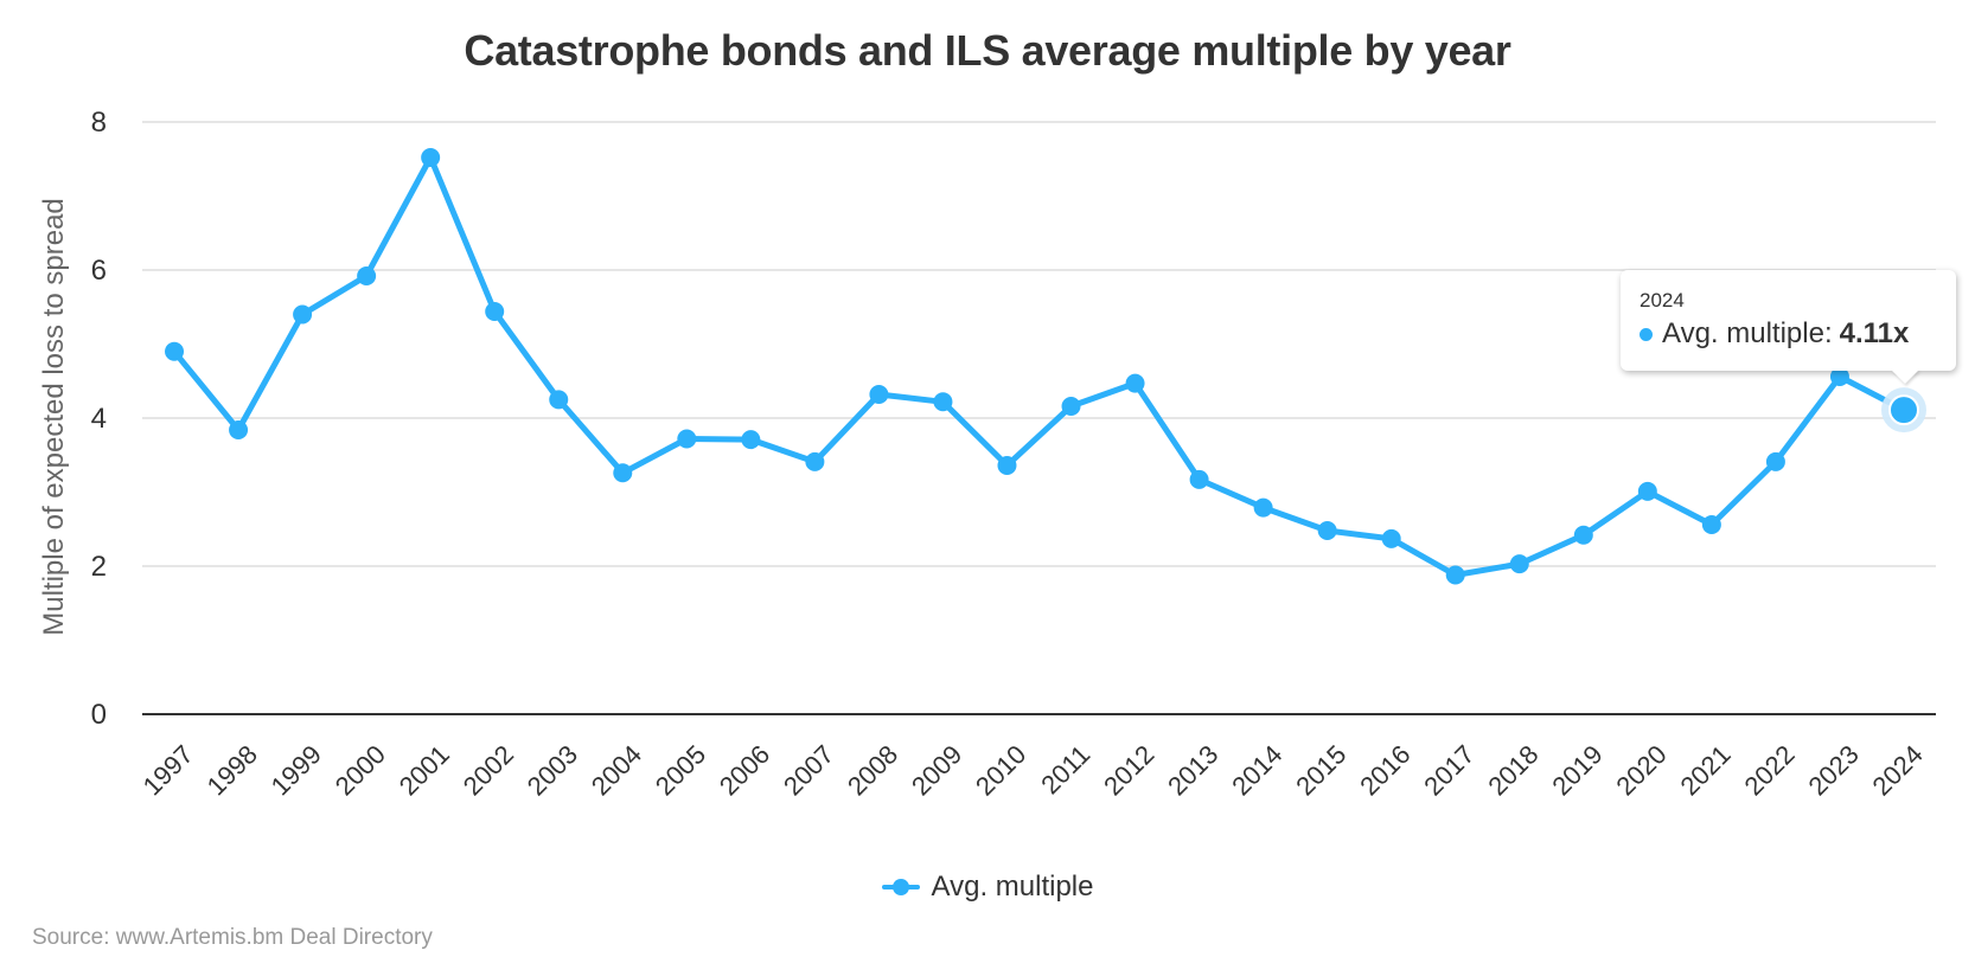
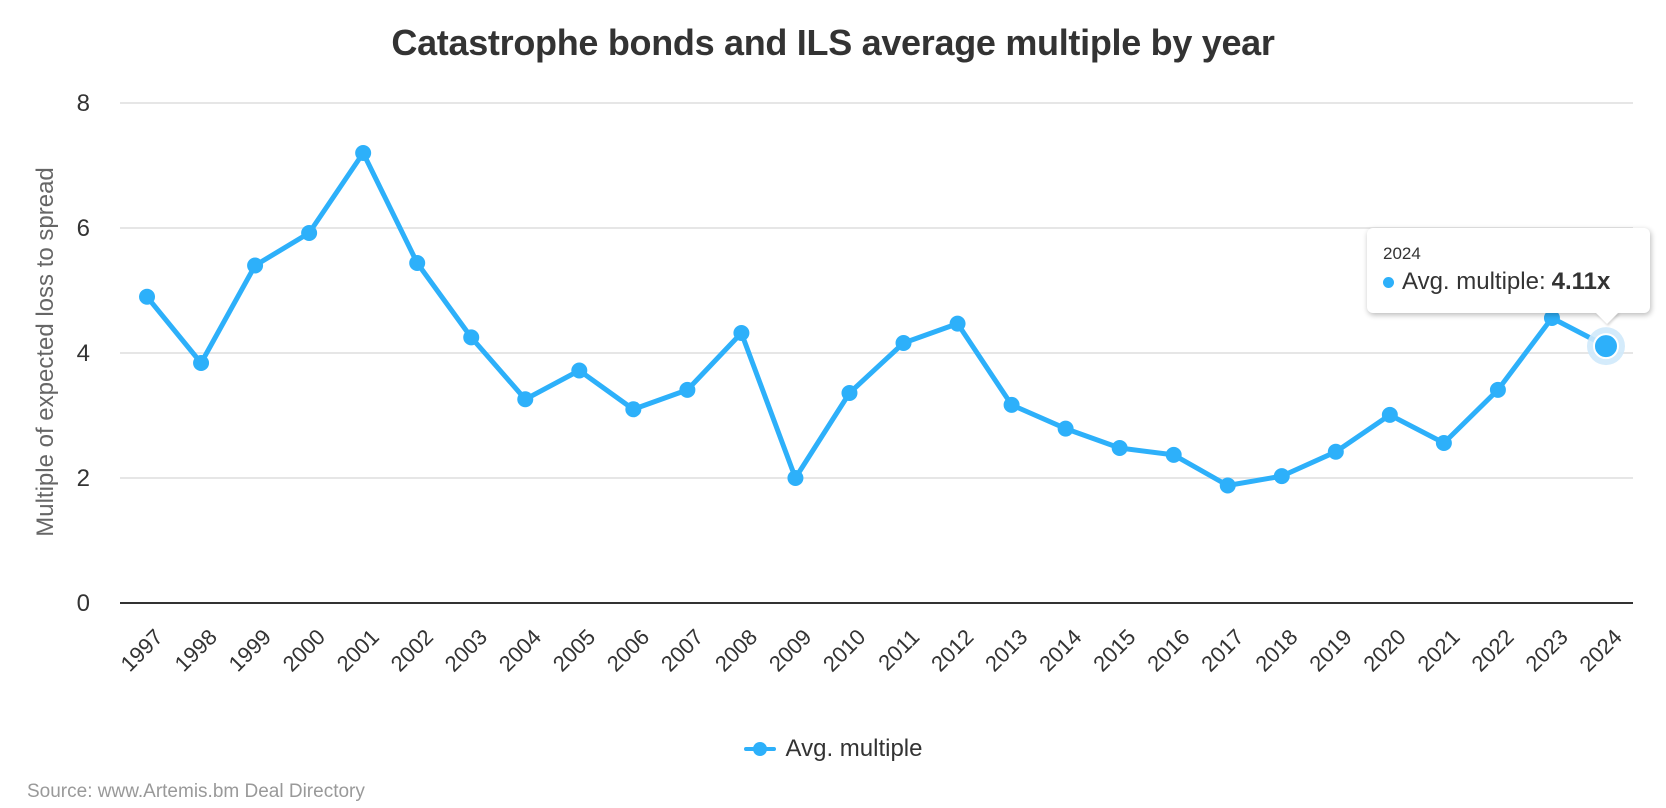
2001: 7.5 -> 7.2
2006: 3.7 -> 3.1
2009: 4.2 -> 2.0
